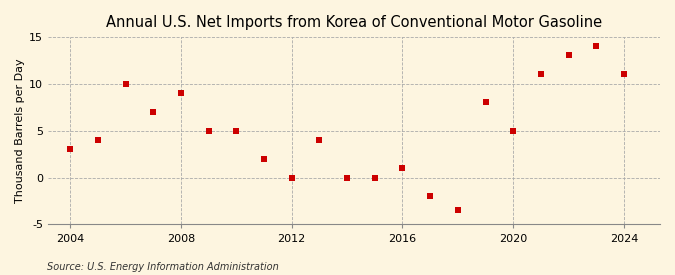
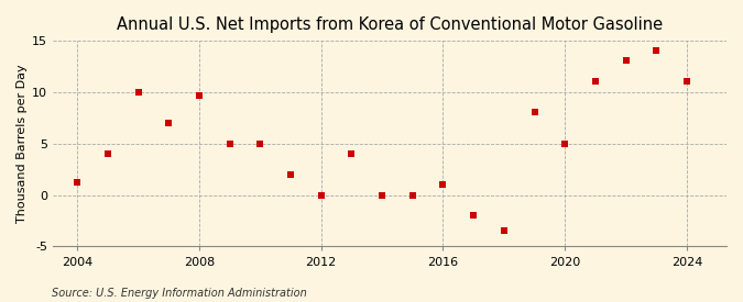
2004: 3.0 -> 1.2
2008: 9.0 -> 9.6
